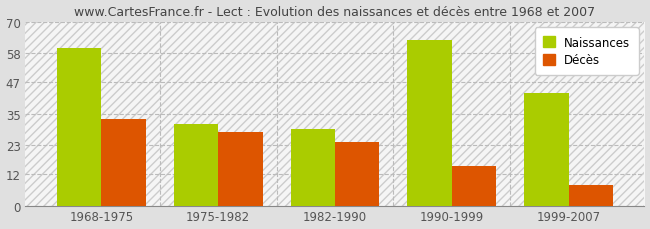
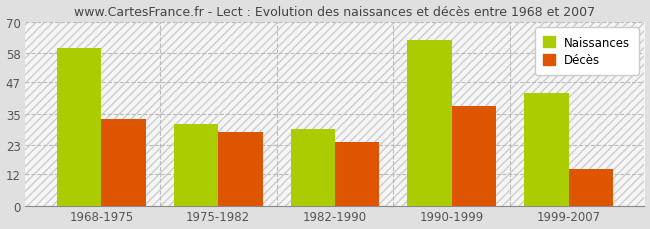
Décès/1990-1999: 15 -> 38
Décès/1999-2007: 8 -> 14
